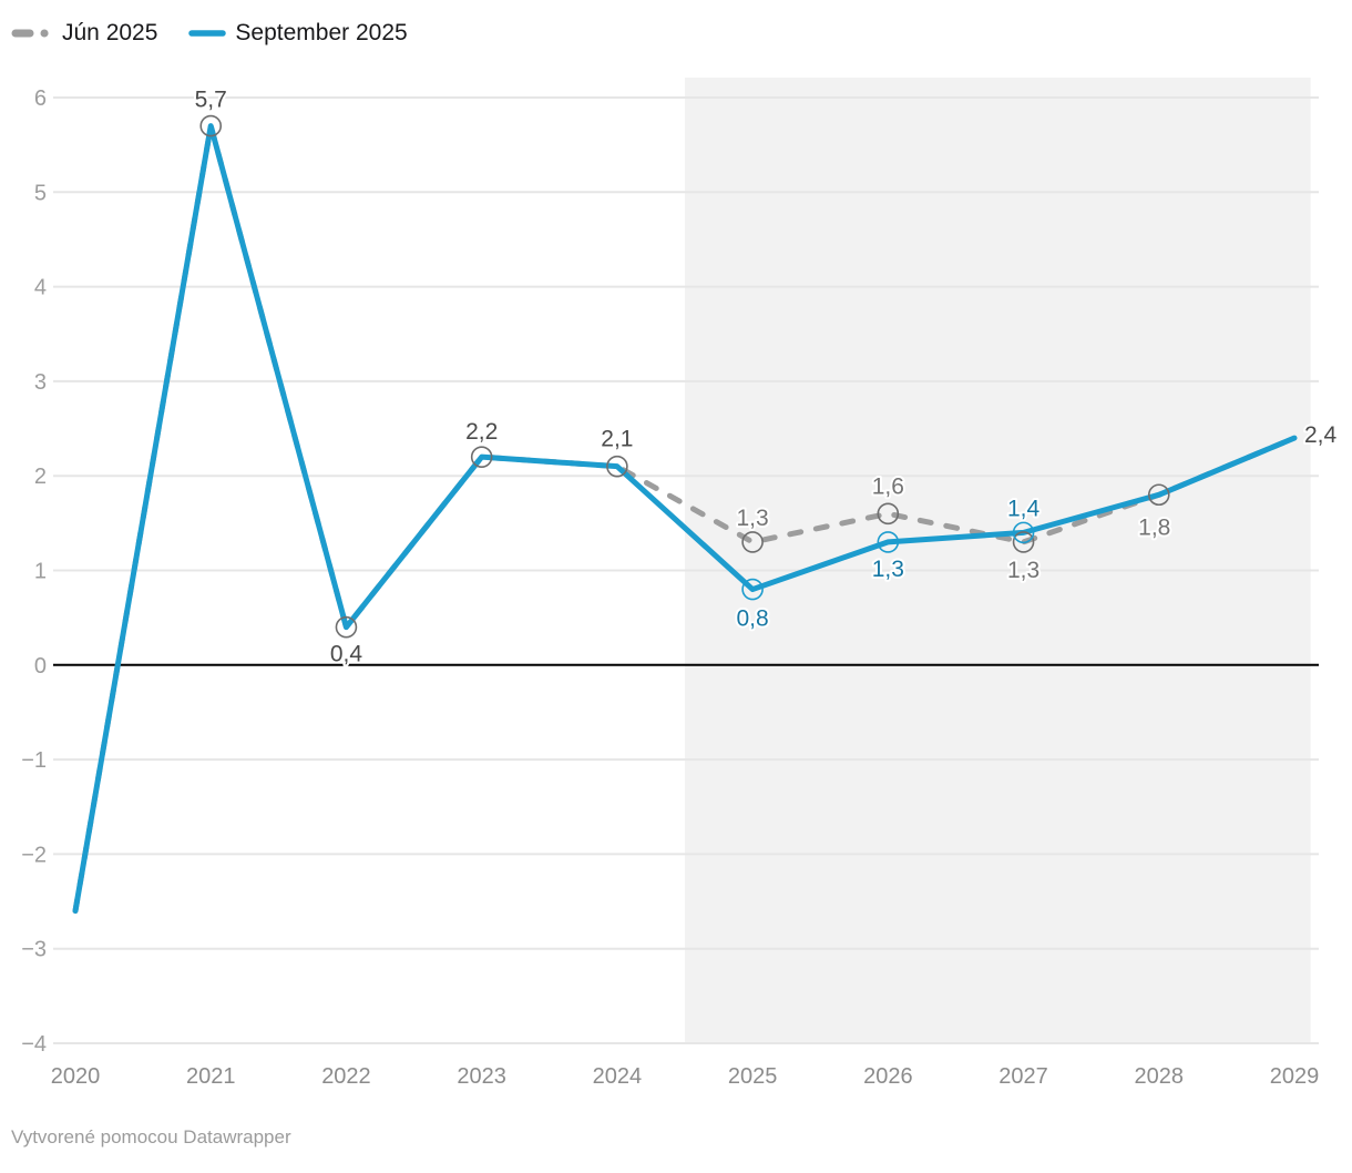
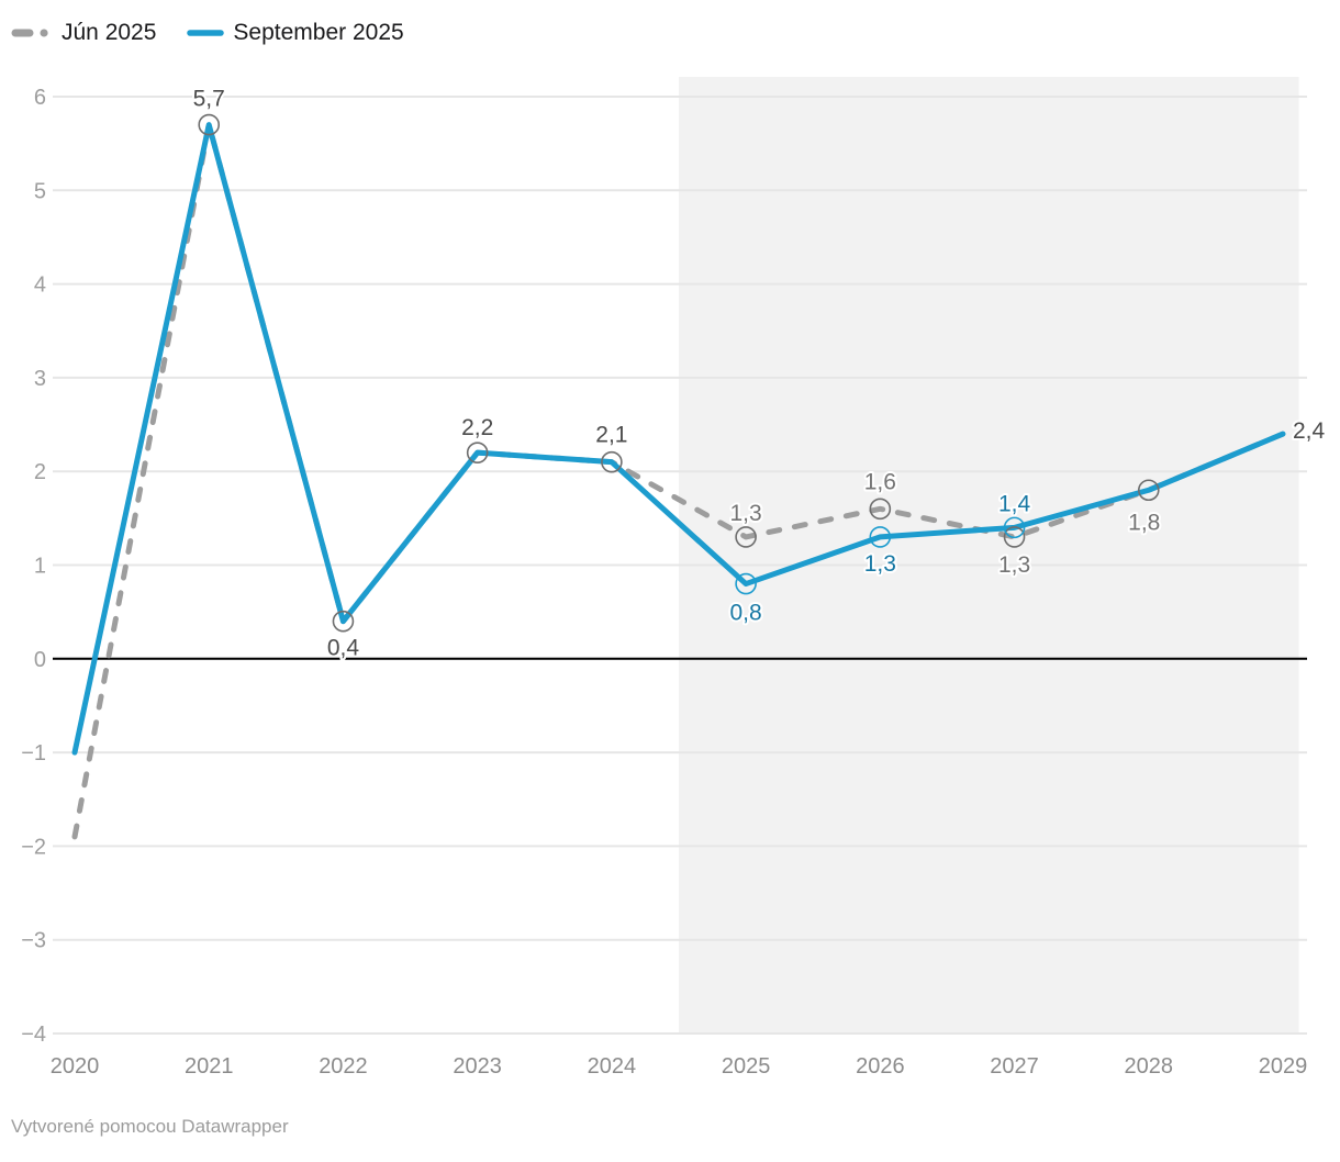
Jún 2025/2020: -2.6 -> -1.9
September 2025/2020: -2.6 -> -1.0
